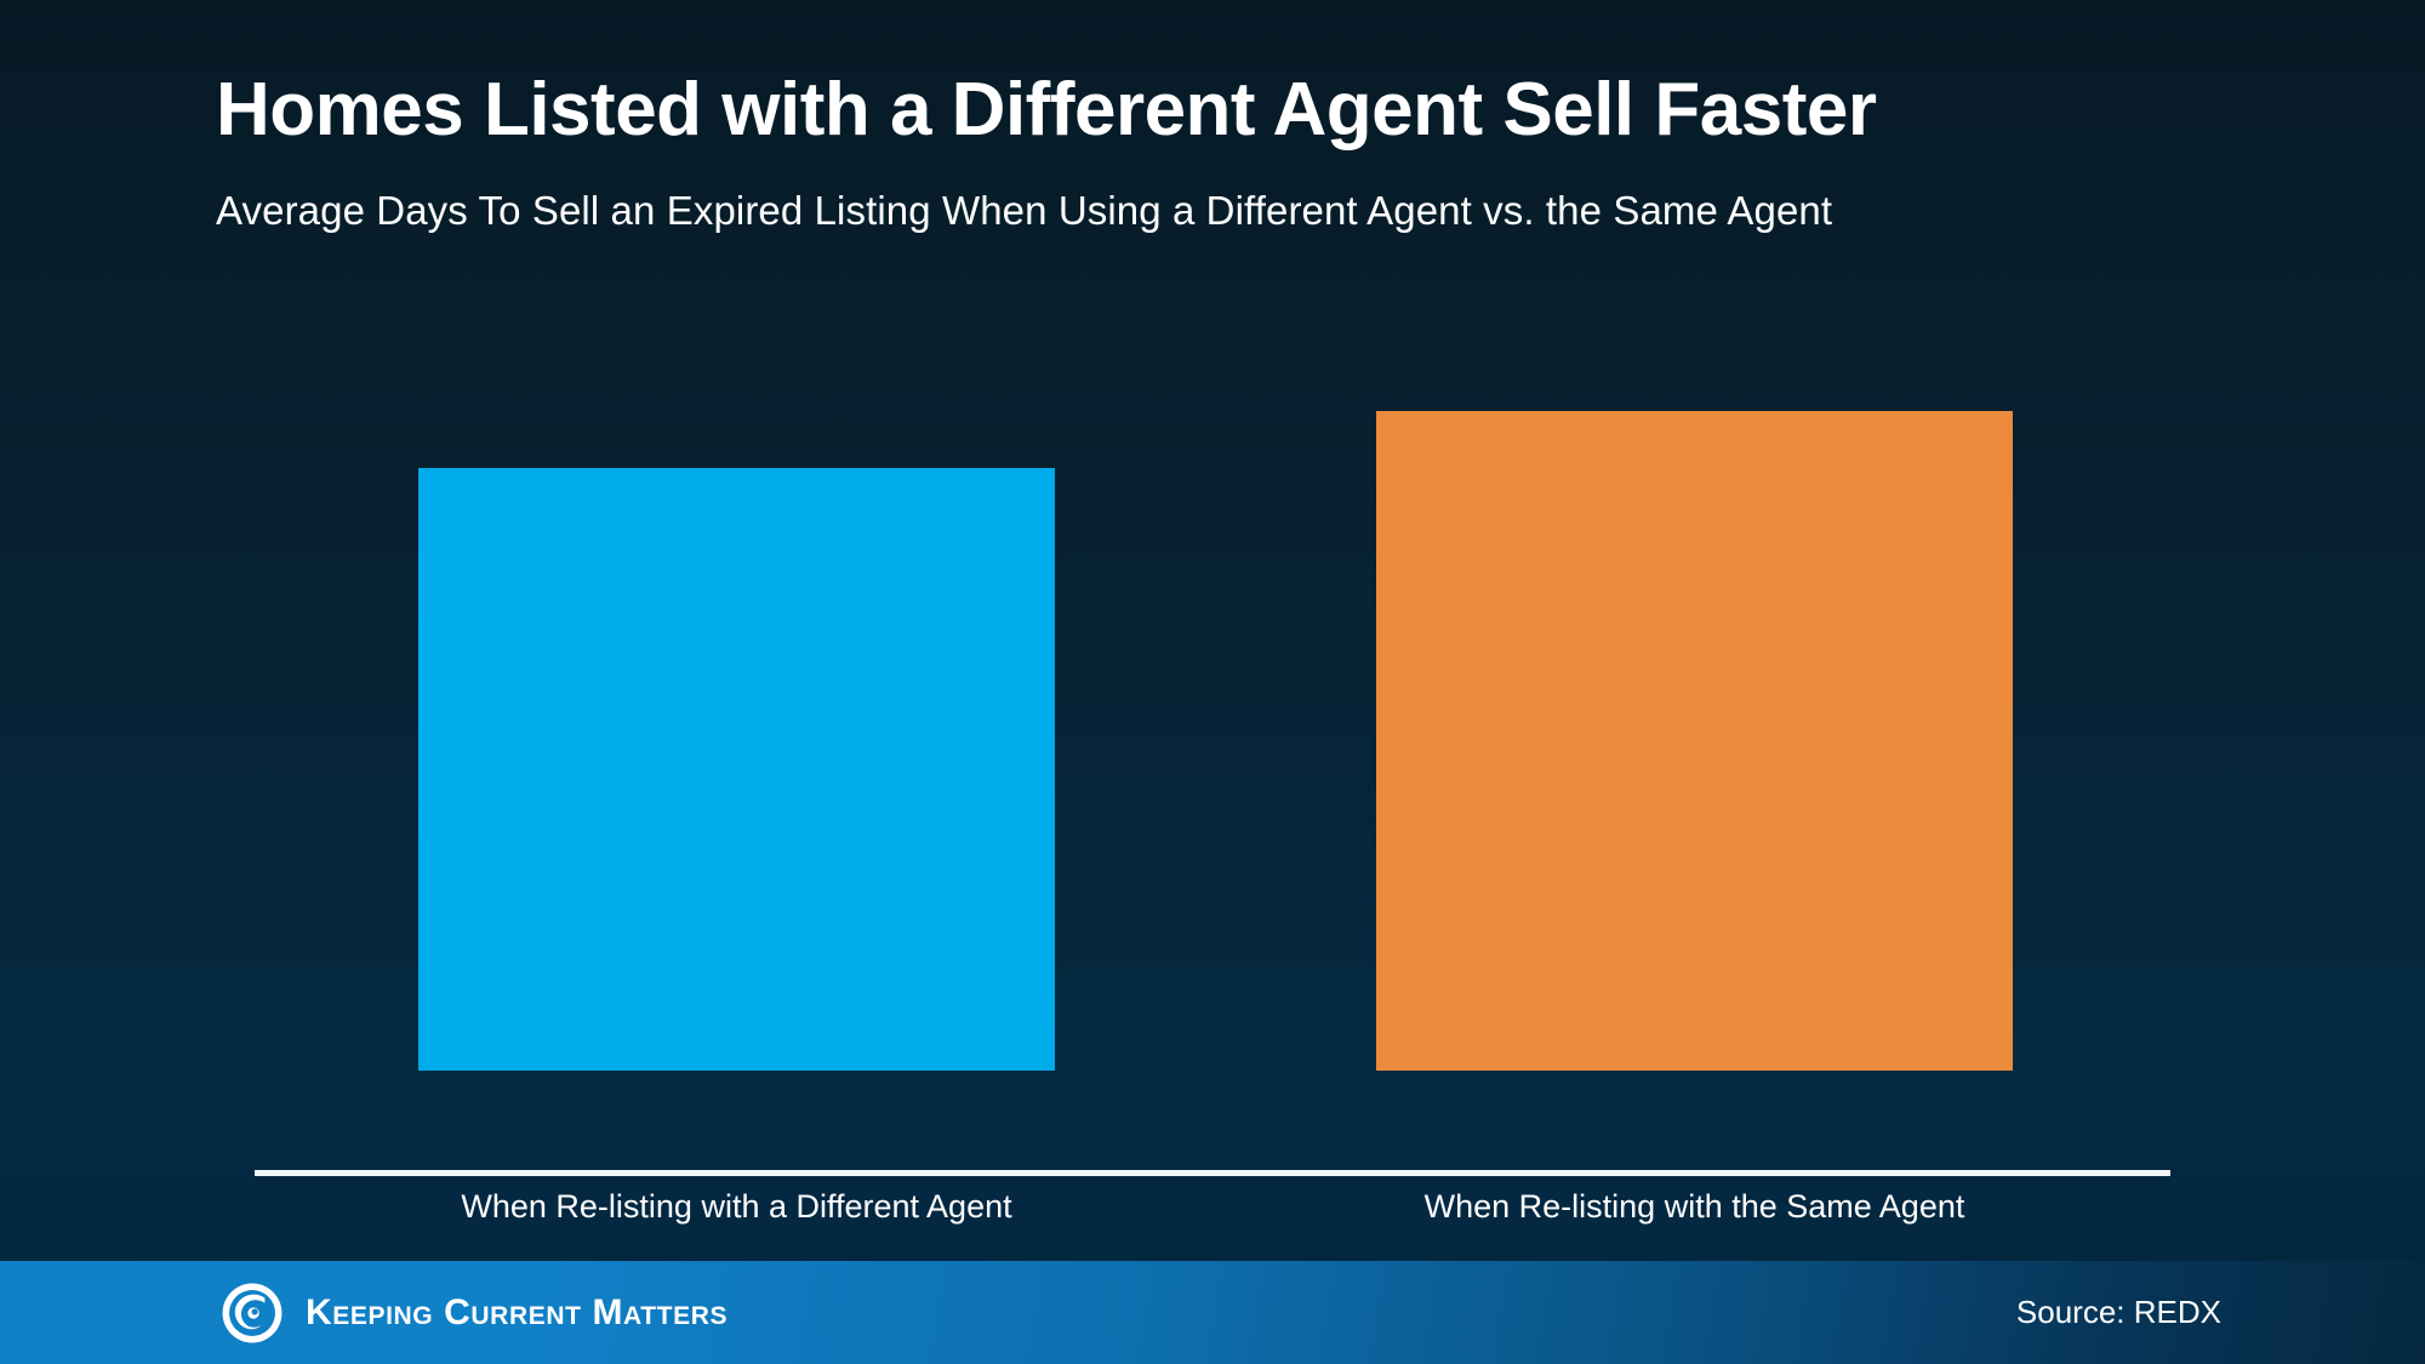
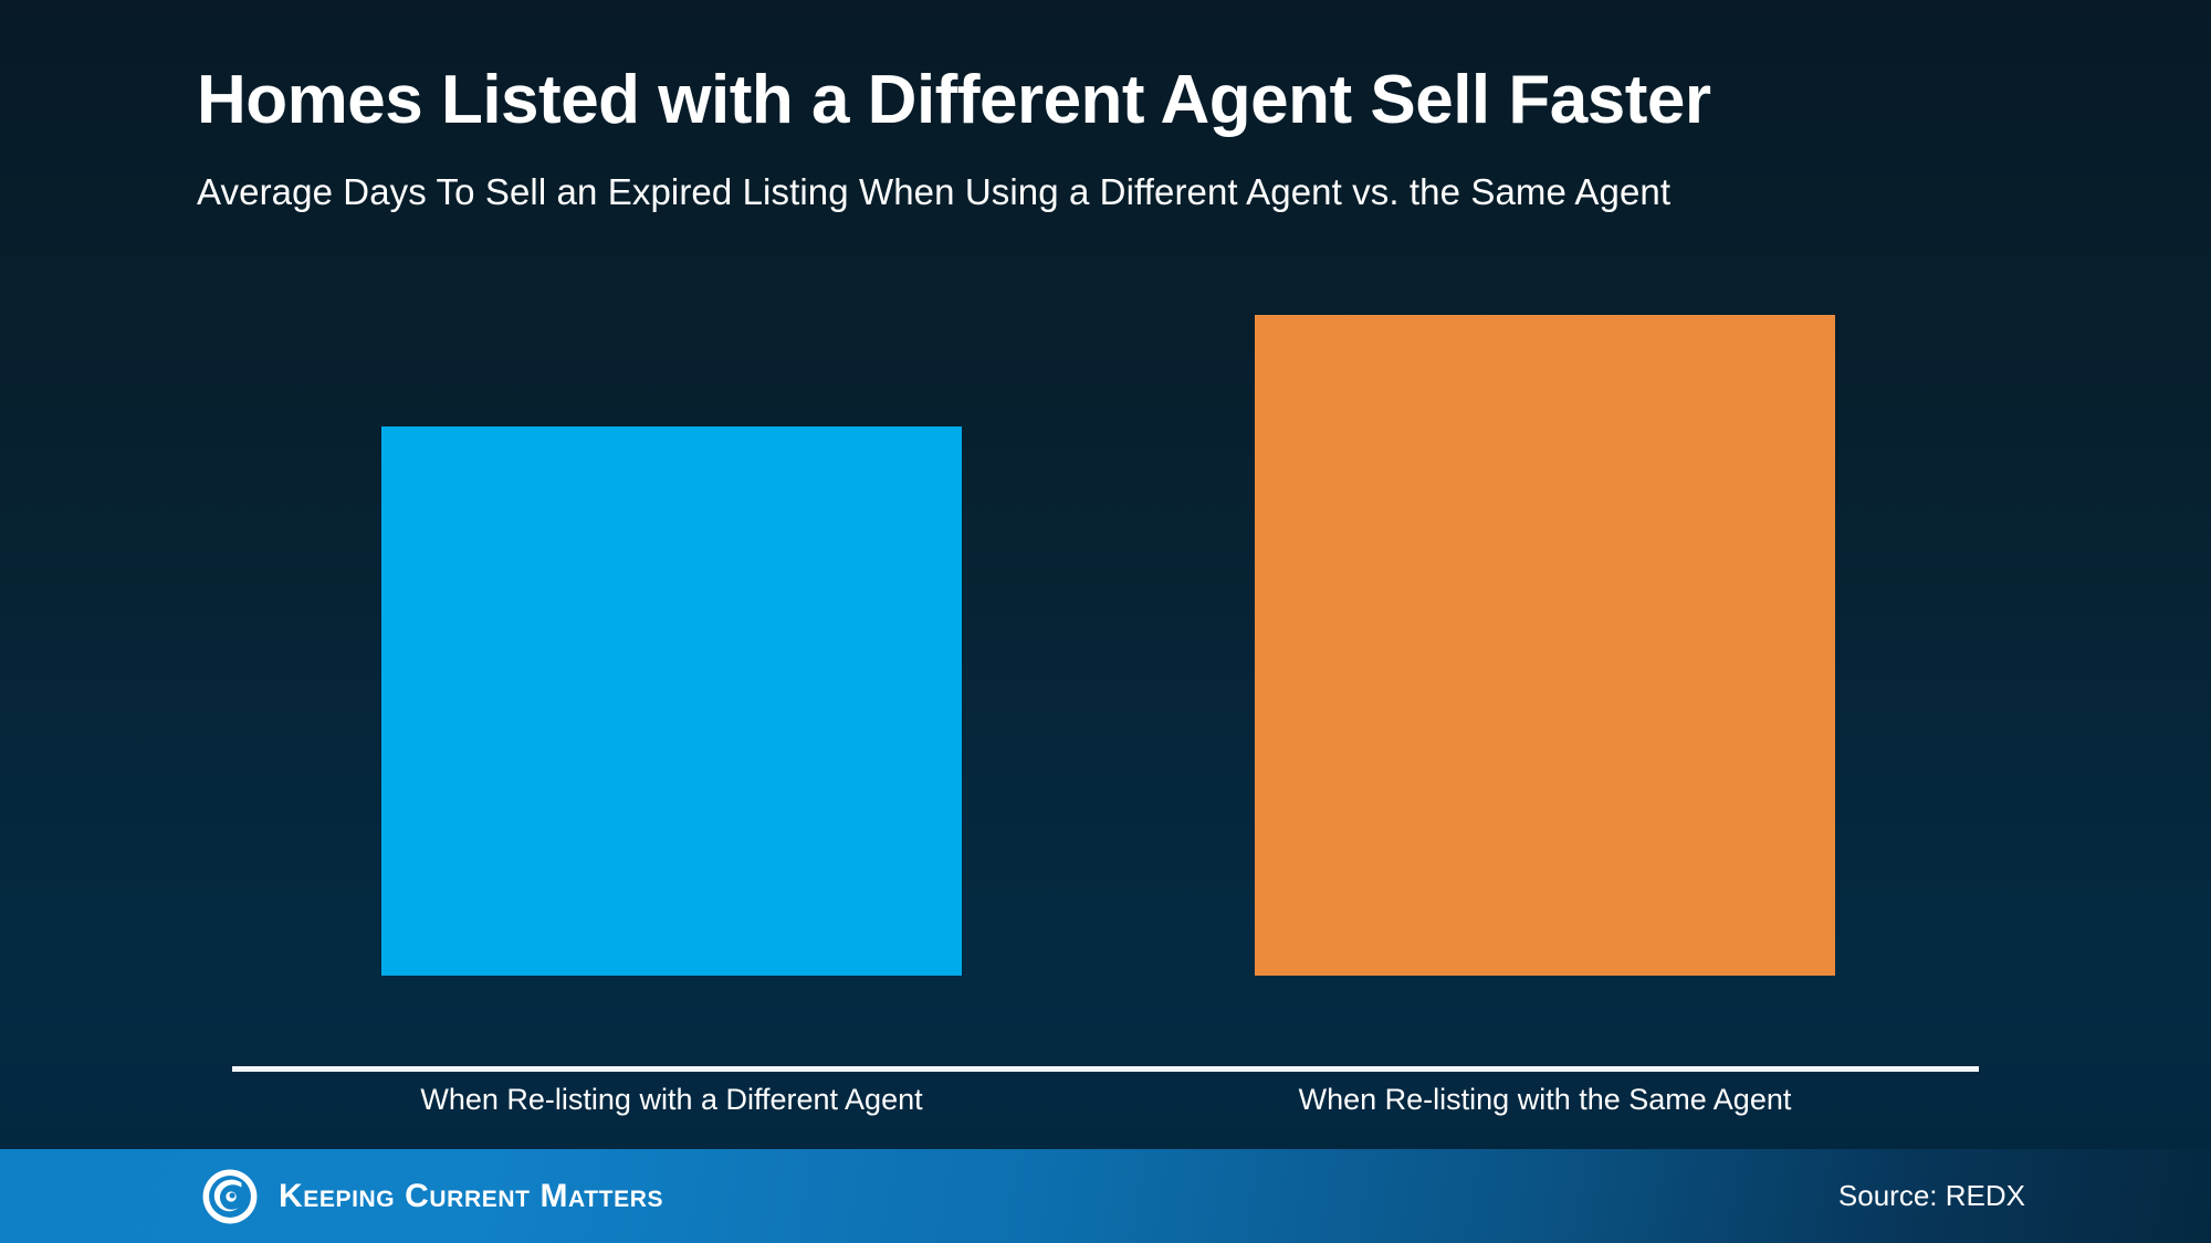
When Re-listing with the Same Agent: 81 -> 89
